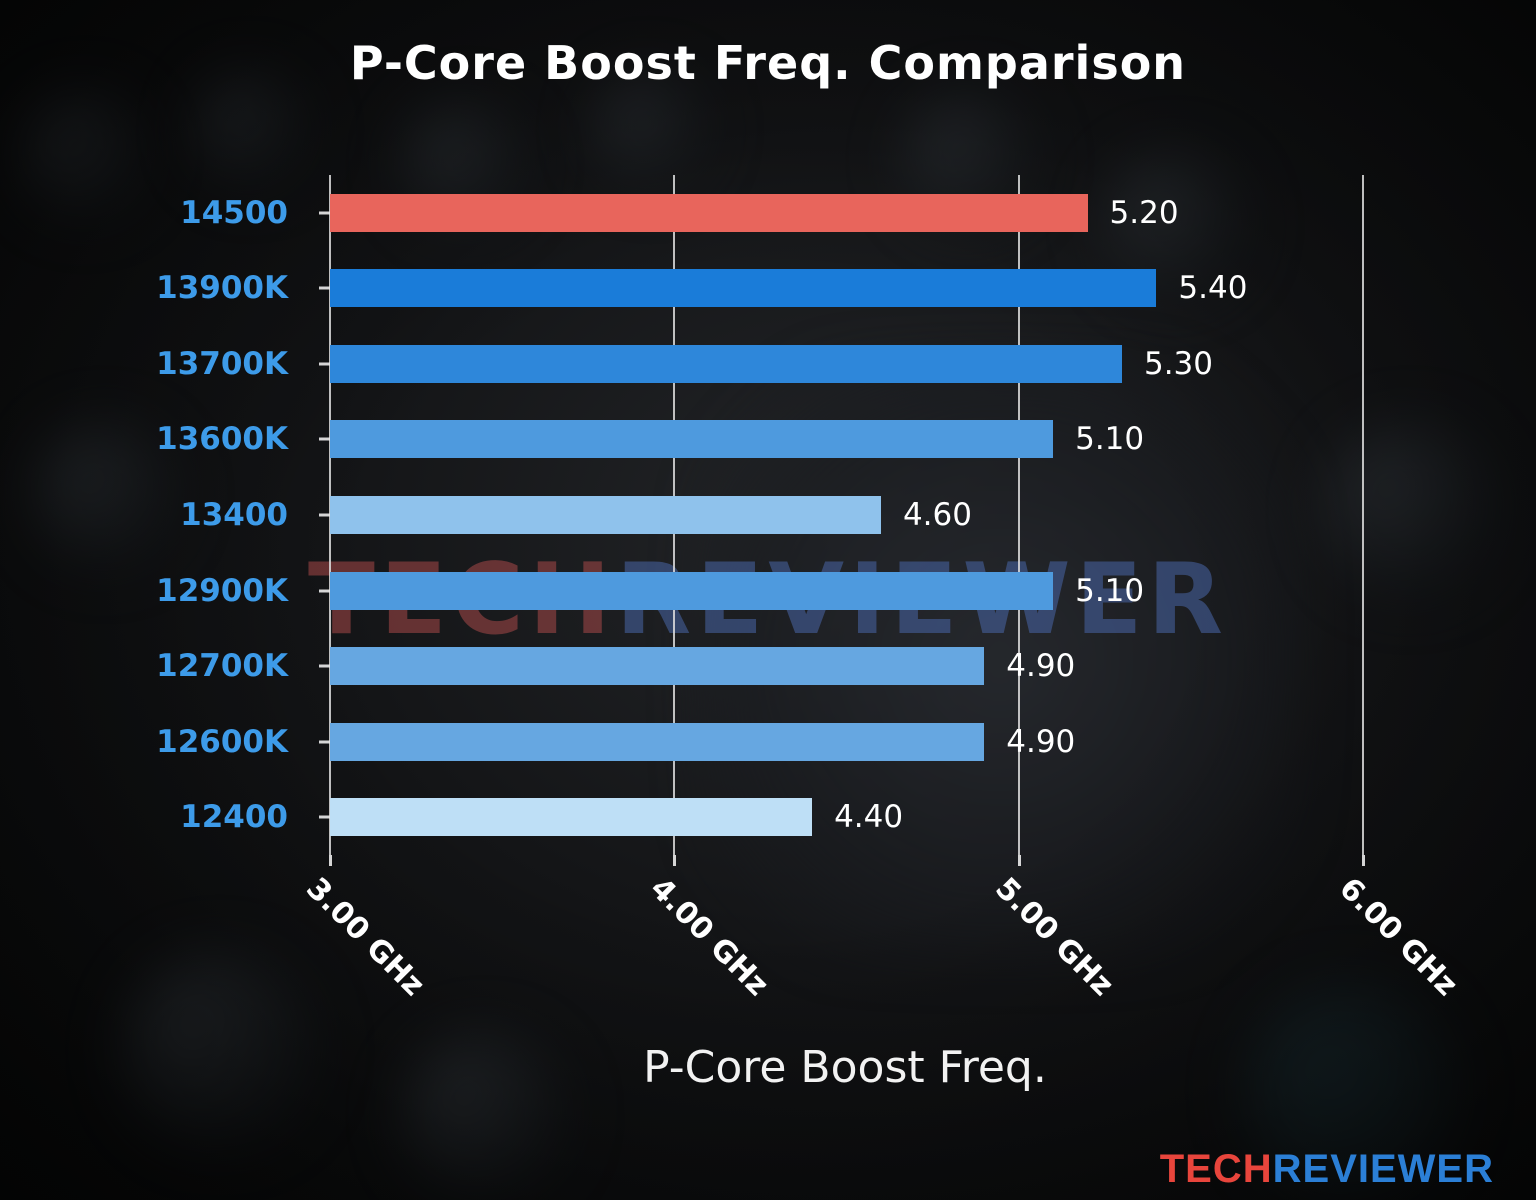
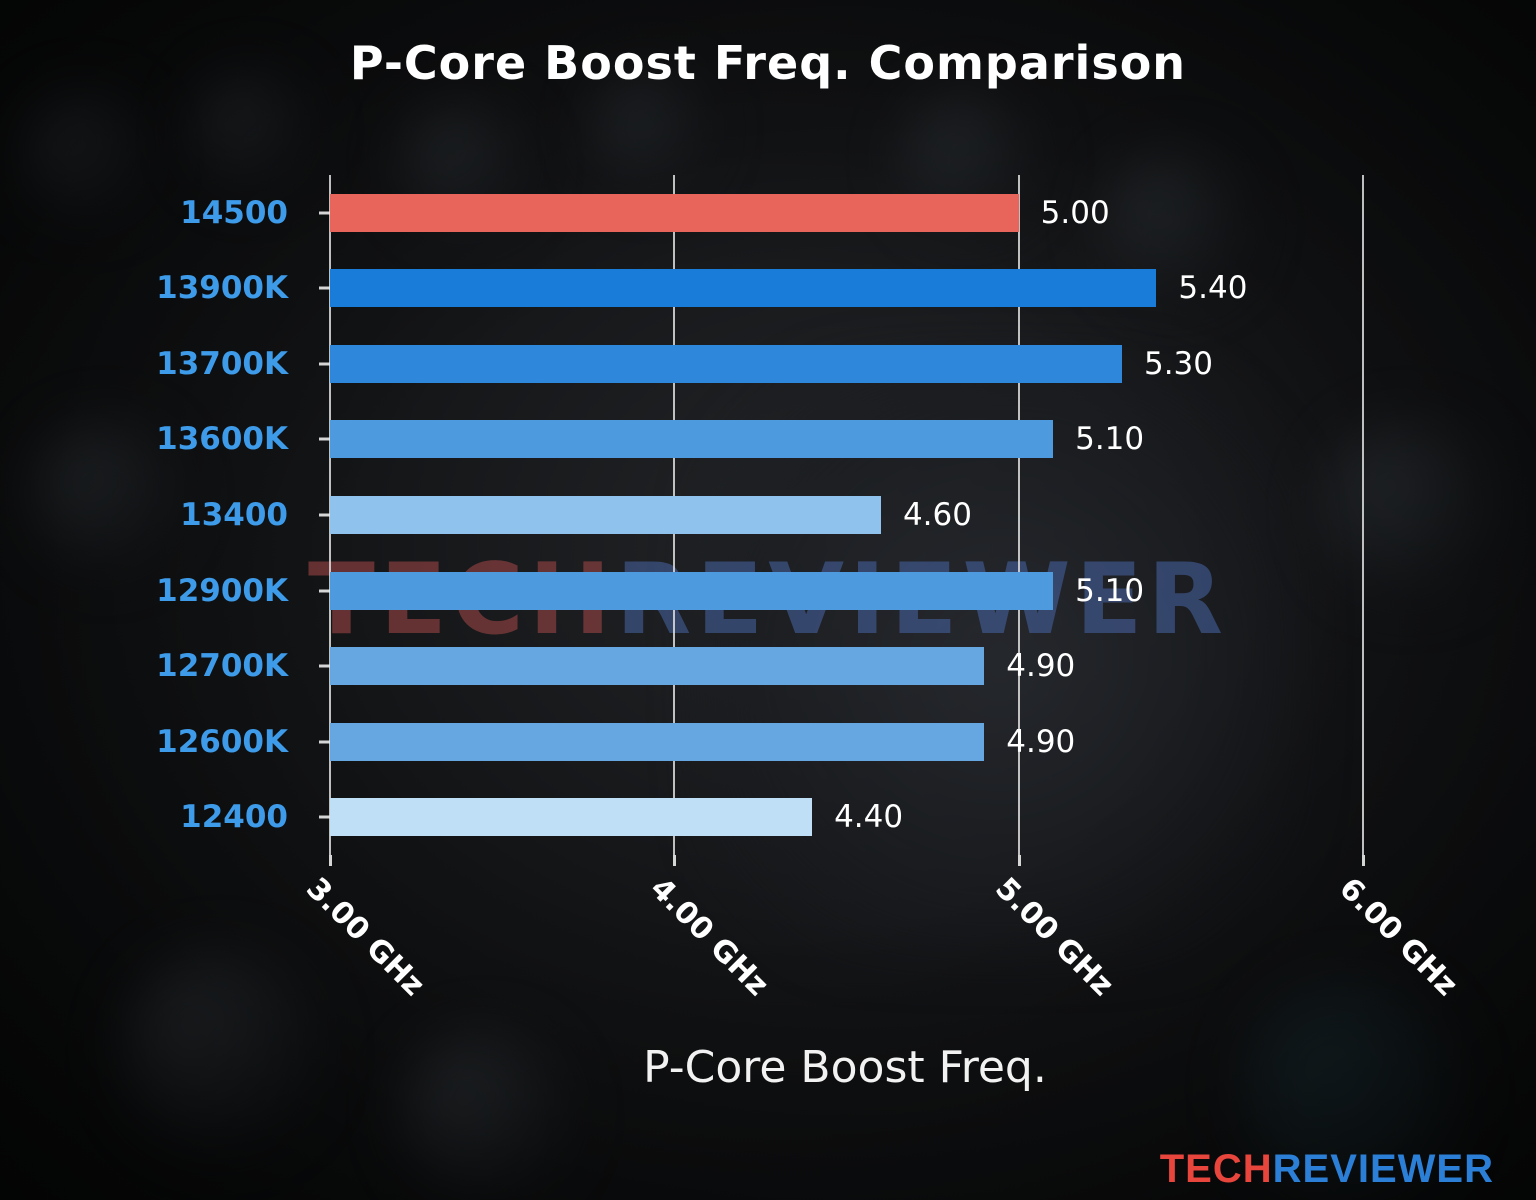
14500: 5.20 -> 5.00
